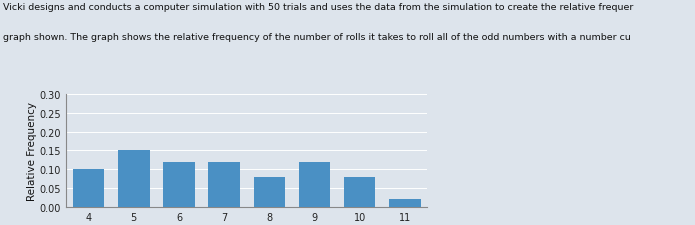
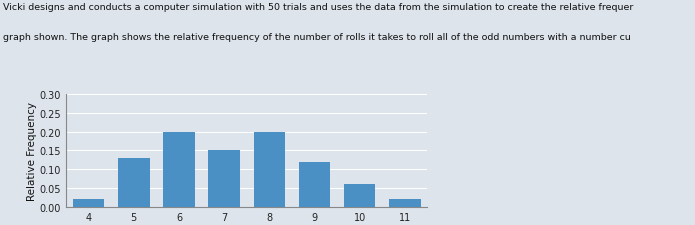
4: 0.10 -> 0.02
5: 0.15 -> 0.13
6: 0.12 -> 0.20
7: 0.12 -> 0.15
8: 0.08 -> 0.20
10: 0.08 -> 0.06
